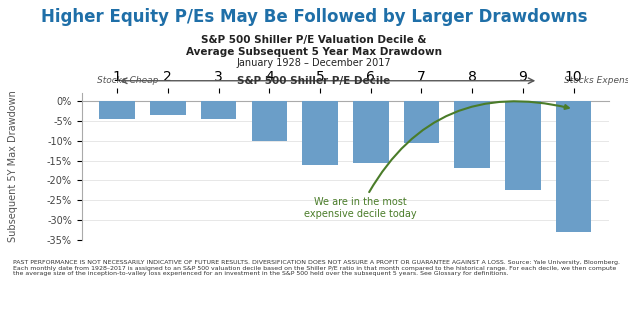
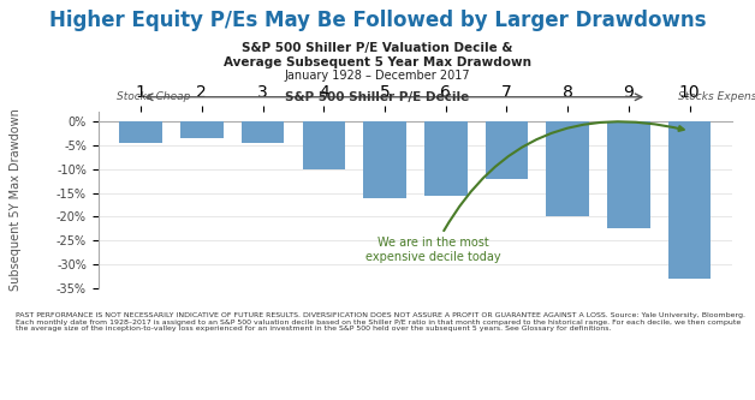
7: -10.5% -> -12.0%
8: -17.0% -> -20.0%
